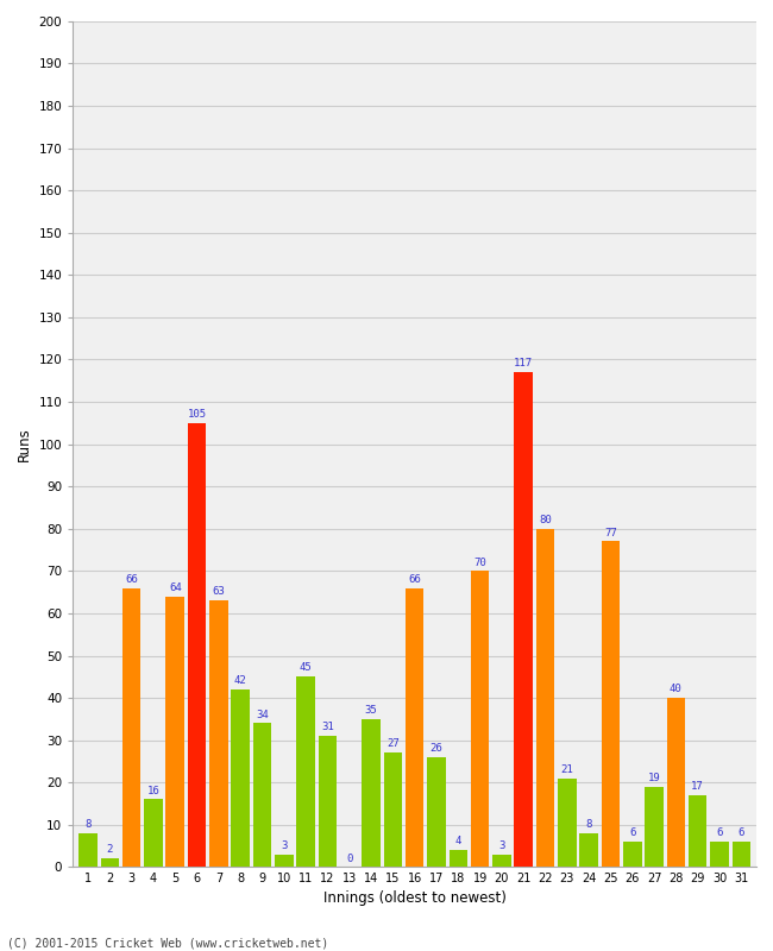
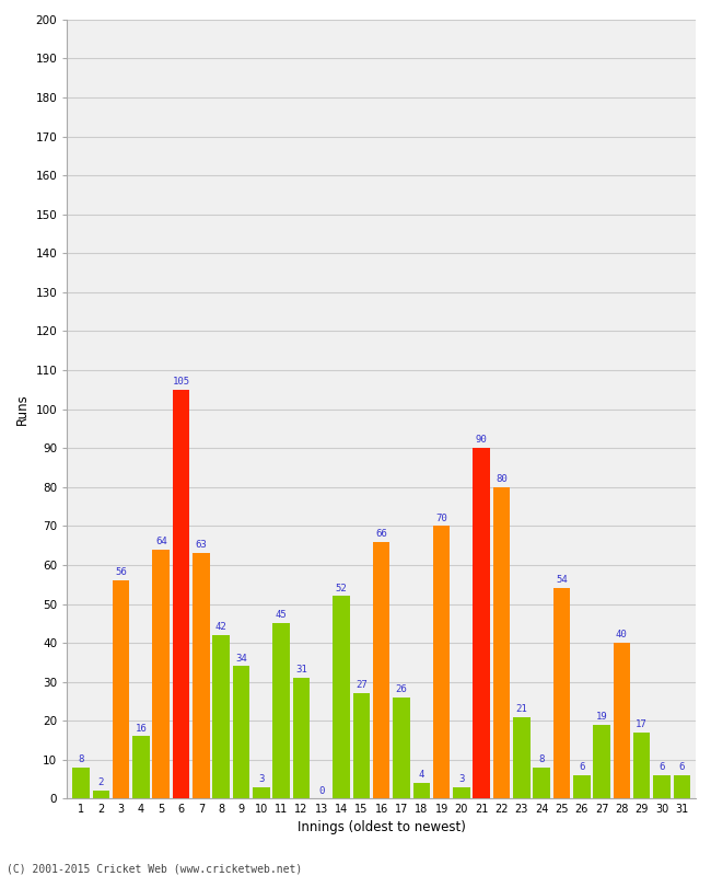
3: 66 -> 56
14: 35 -> 52
21: 117 -> 90
25: 77 -> 54
